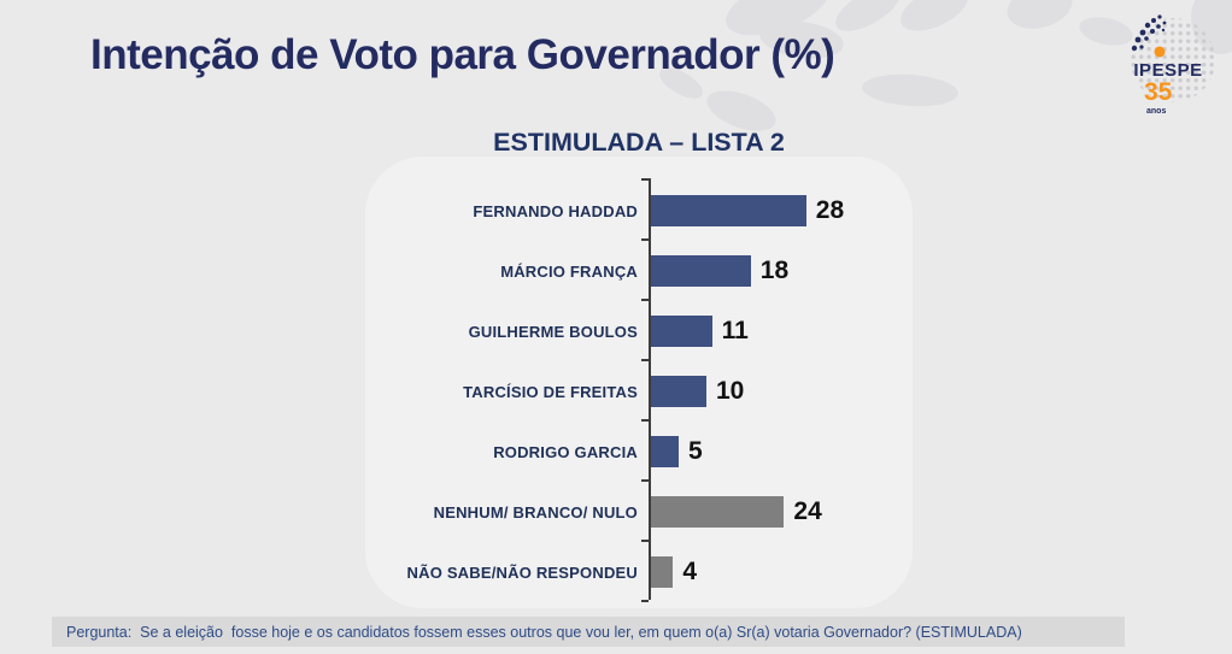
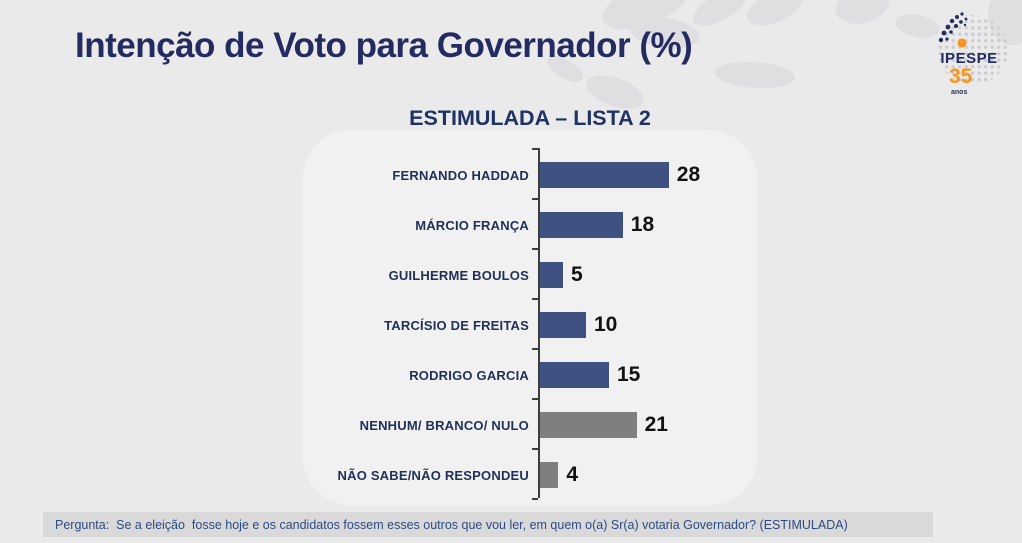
GUILHERME BOULOS: 11 -> 5
RODRIGO GARCIA: 5 -> 15
NENHUM/ BRANCO/ NULO: 24 -> 21
